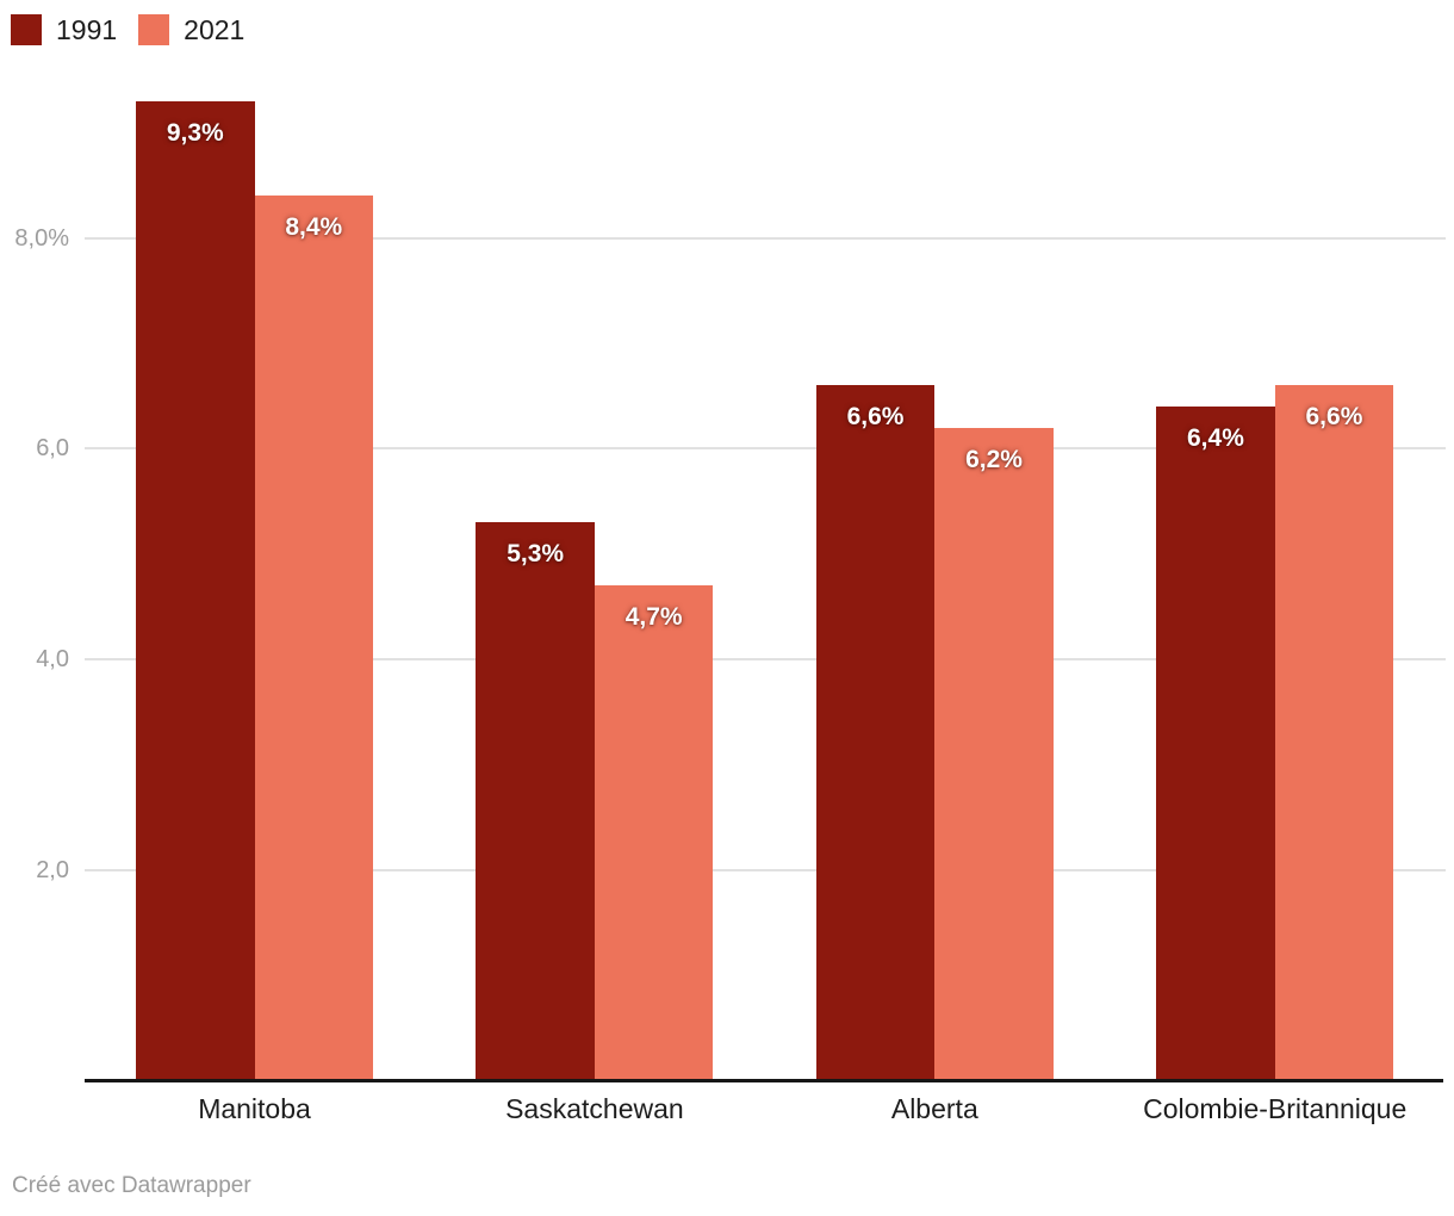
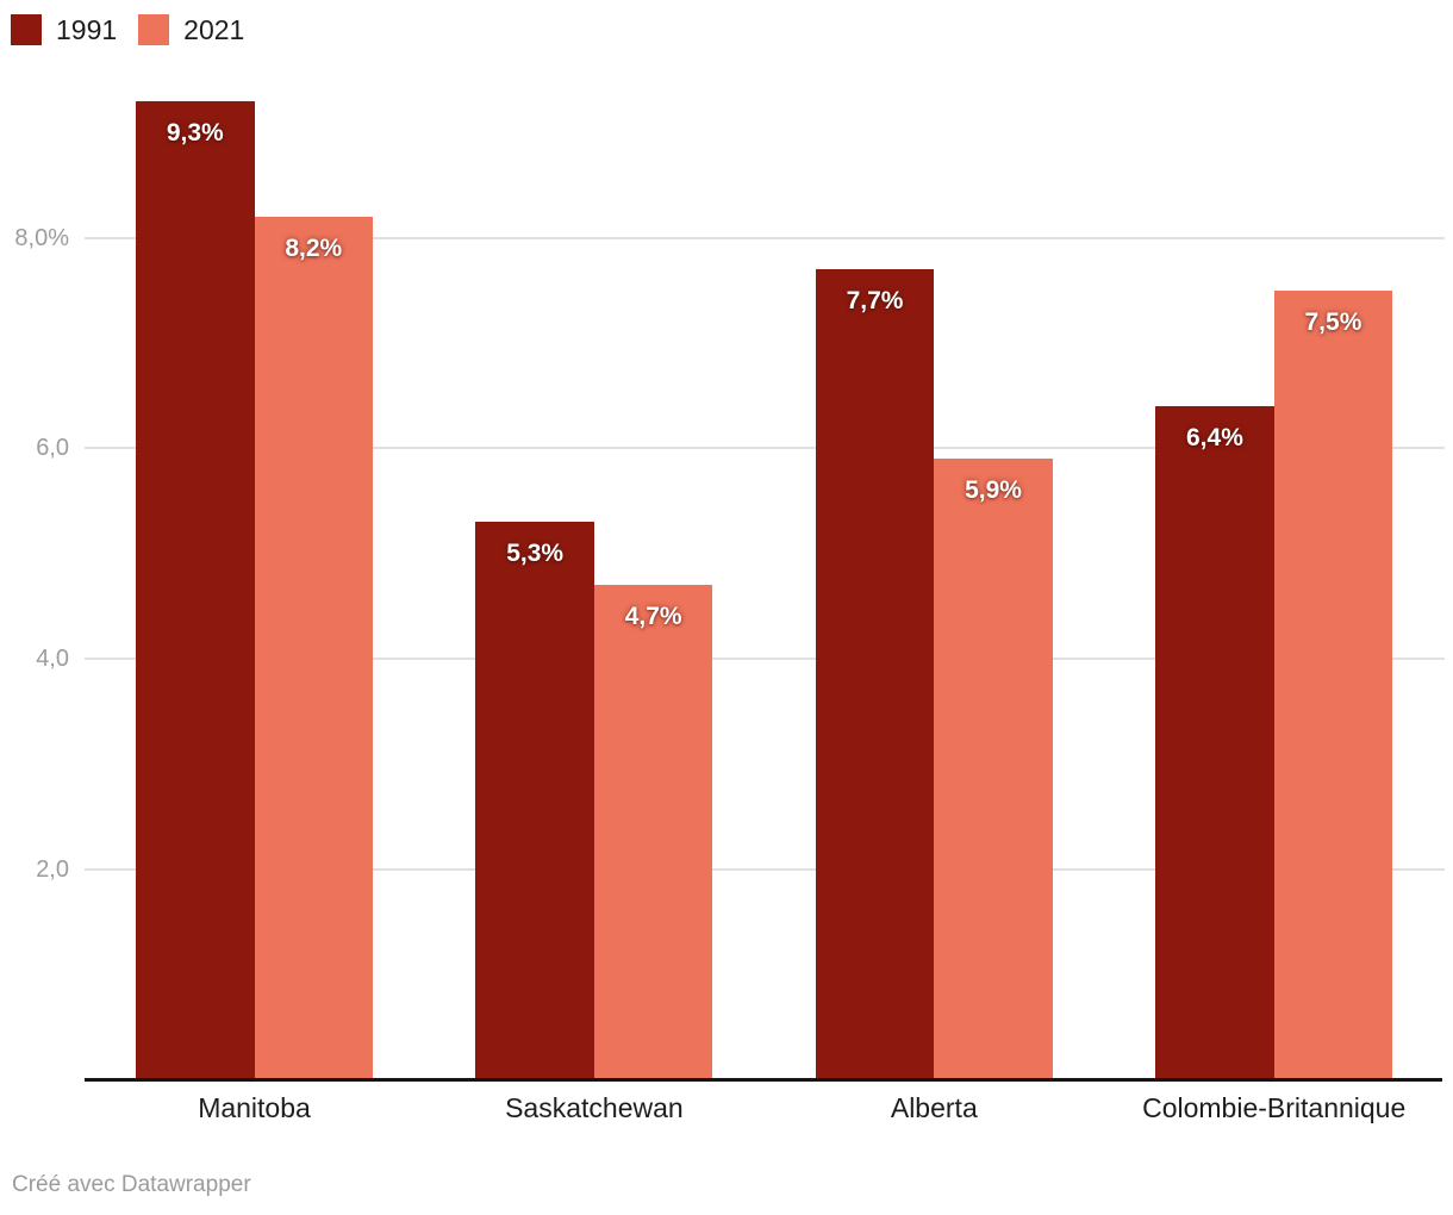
2021/Manitoba: 8,4% -> 8,2%
1991/Alberta: 6,6% -> 7,7%
2021/Alberta: 6,2% -> 5,9%
2021/Colombie-Britannique: 6,6% -> 7,5%
